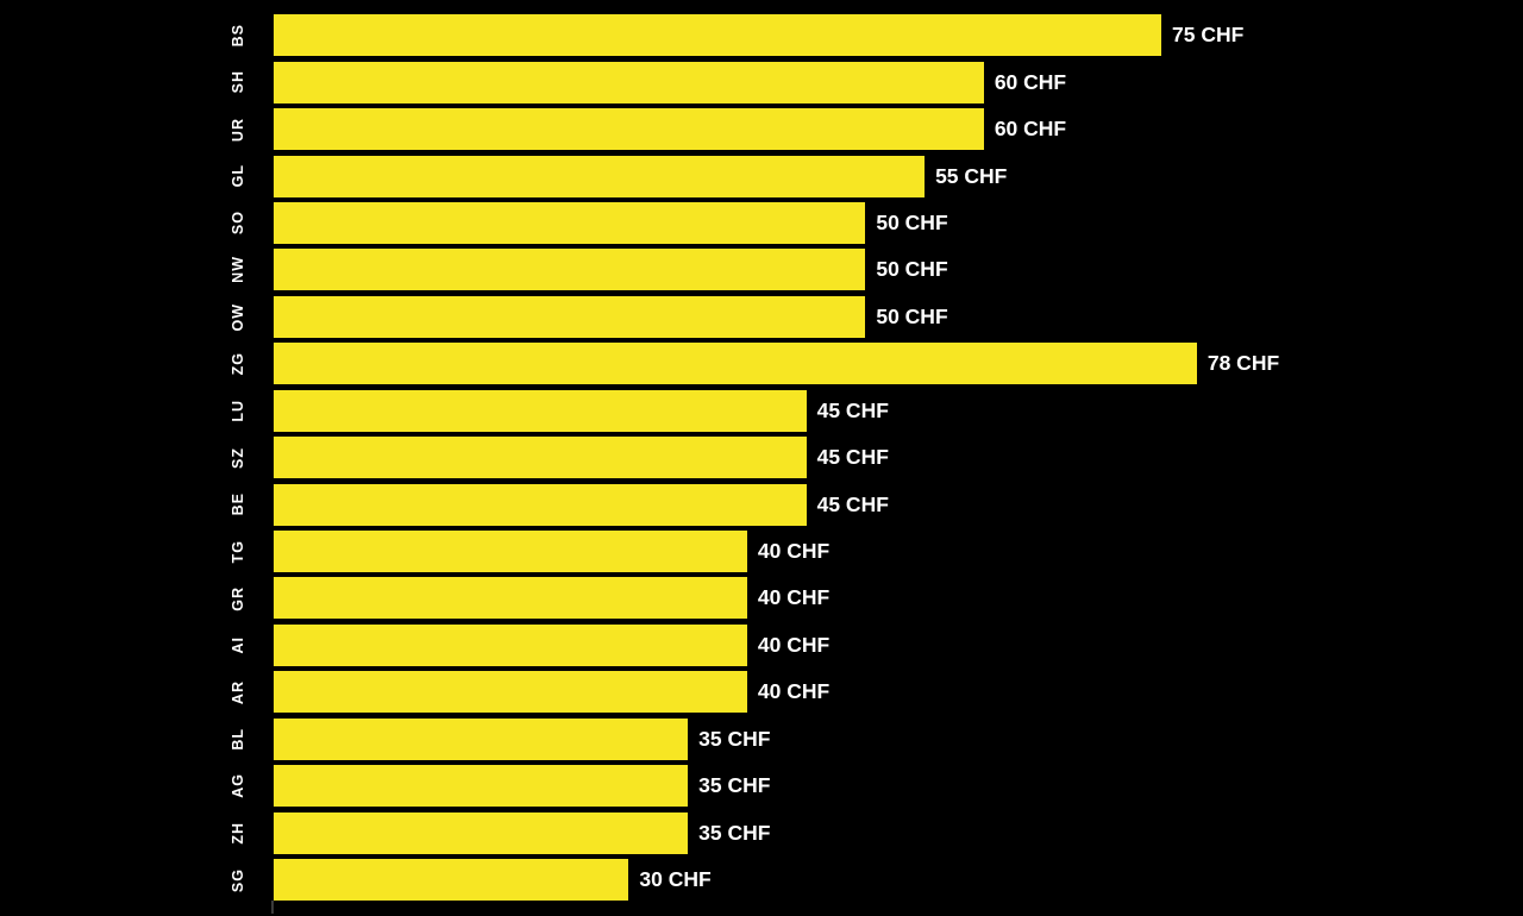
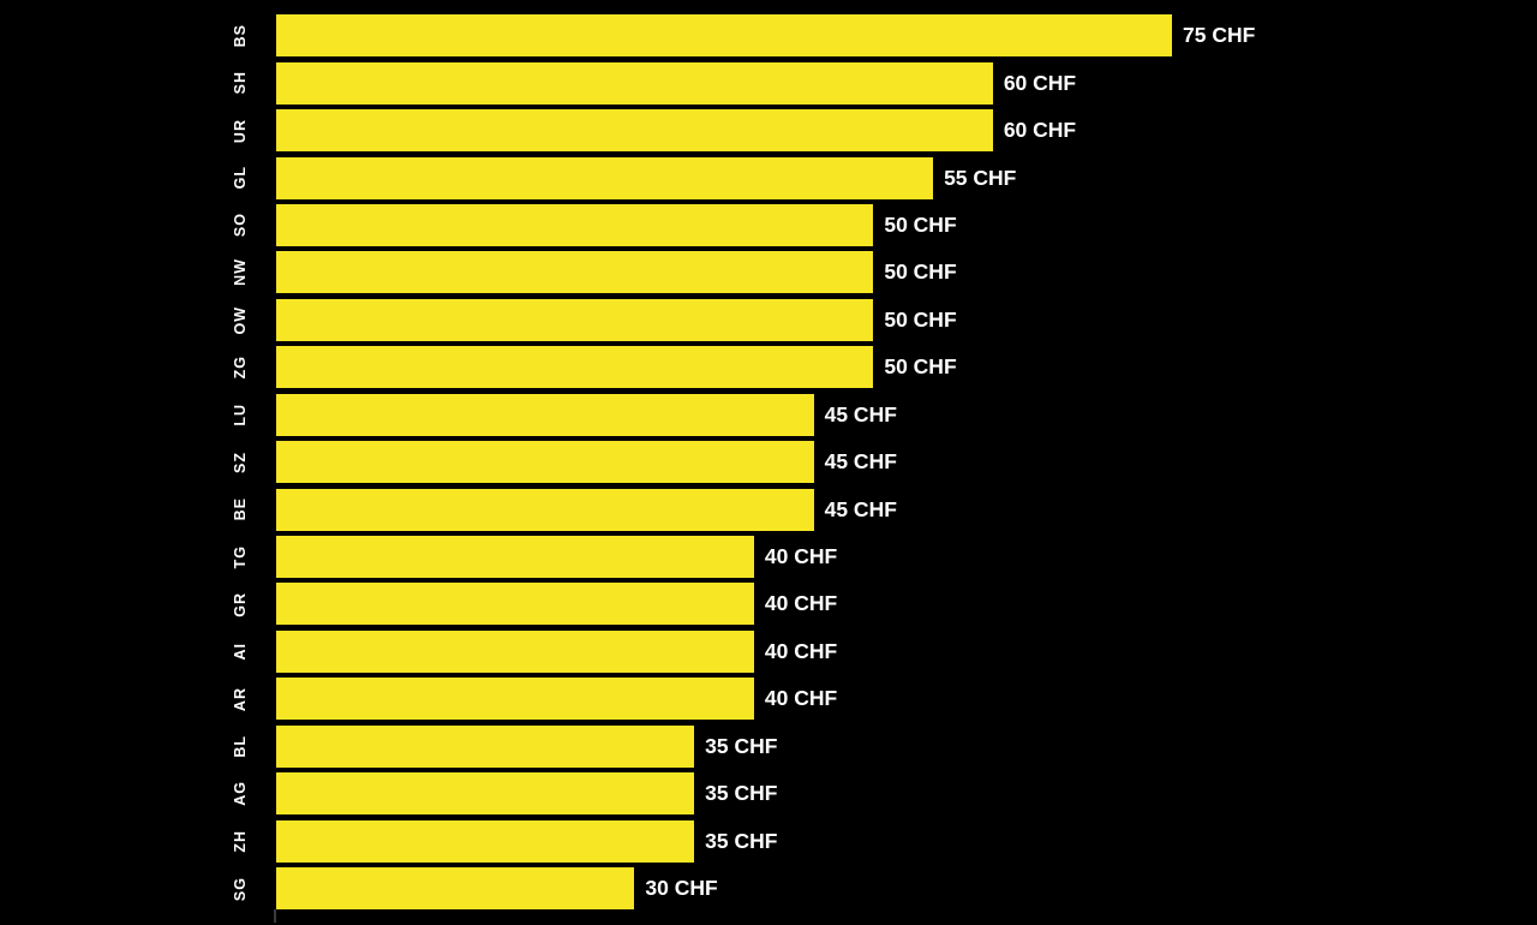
ZG: 78 -> 50
